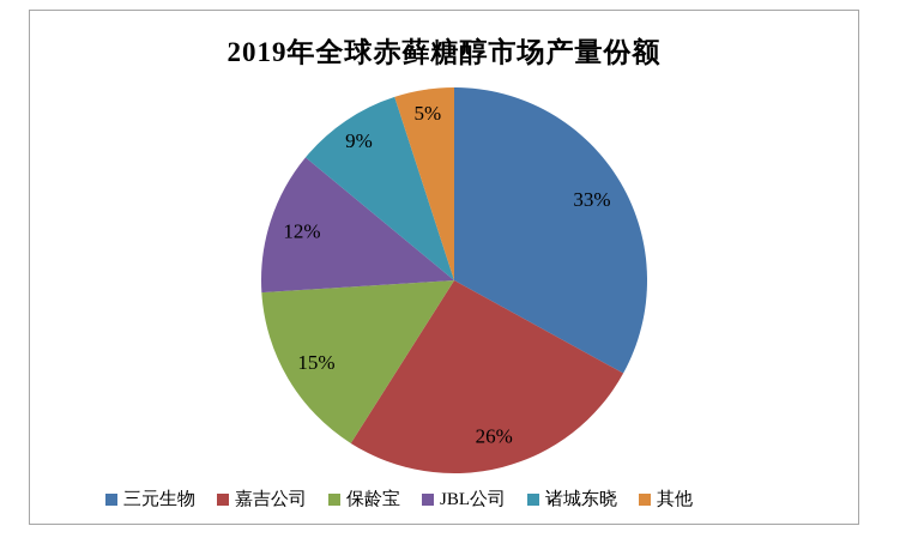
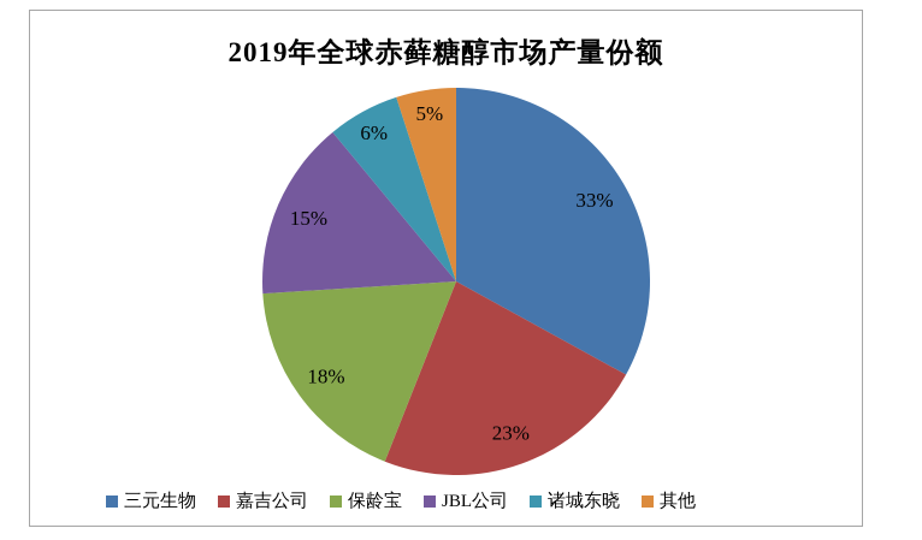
嘉吉公司: 26% -> 23%
保龄宝: 15% -> 18%
JBL公司: 12% -> 15%
诸城东晓: 9% -> 6%
